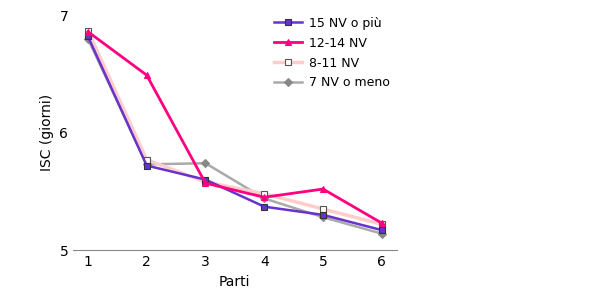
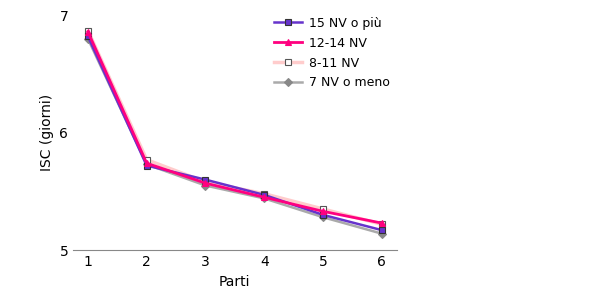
12-14 NV/2: 6.49 -> 5.74
7 NV o meno/3: 5.74 -> 5.55
15 NV o più/4: 5.37 -> 5.47
12-14 NV/5: 5.52 -> 5.33
